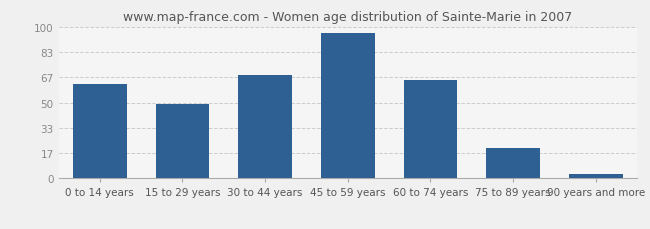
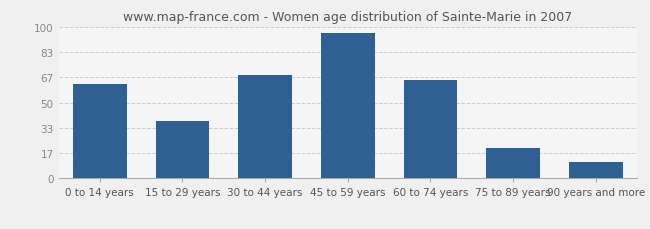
15 to 29 years: 49 -> 38
90 years and more: 3 -> 11
